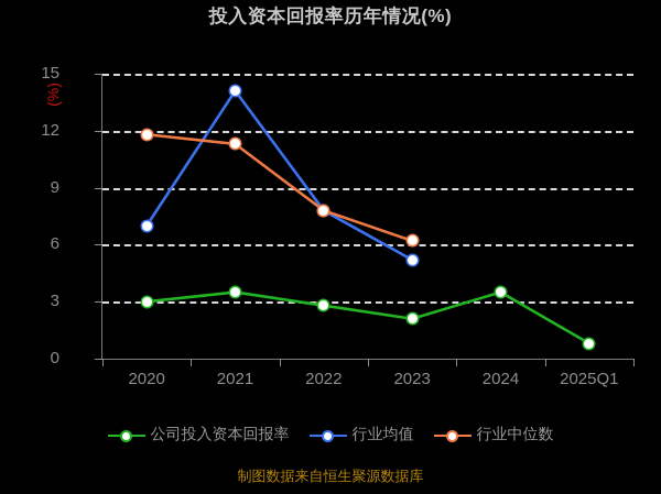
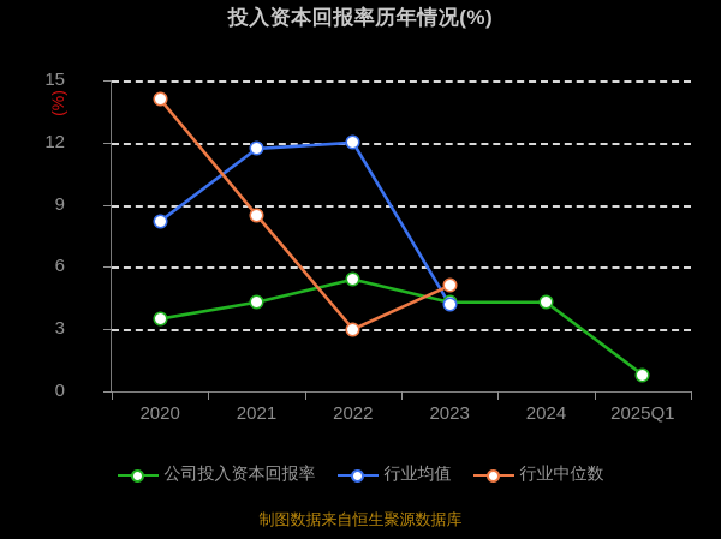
公司投入资本回报率/2020: 3.0 -> 3.5
行业均值/2020: 7.0 -> 8.2
行业中位数/2020: 11.8 -> 14.1
公司投入资本回报率/2021: 3.5 -> 4.3
行业均值/2021: 14.1 -> 11.7
行业中位数/2021: 11.3 -> 8.5
公司投入资本回报率/2022: 2.8 -> 5.4
行业均值/2022: 7.8 -> 12.0
行业中位数/2022: 7.8 -> 3.0
公司投入资本回报率/2023: 2.1 -> 4.3
行业均值/2023: 5.2 -> 4.2
行业中位数/2023: 6.2 -> 5.1
公司投入资本回报率/2024: 3.5 -> 4.3
